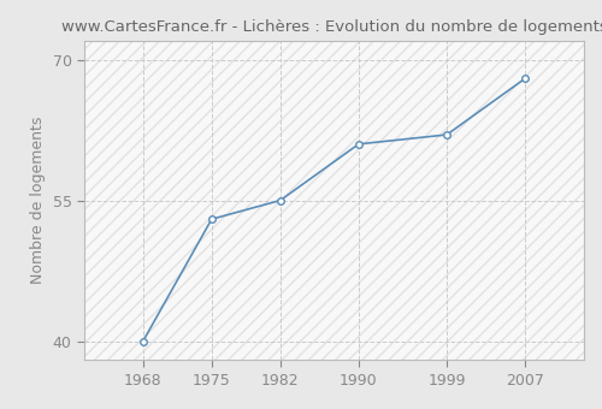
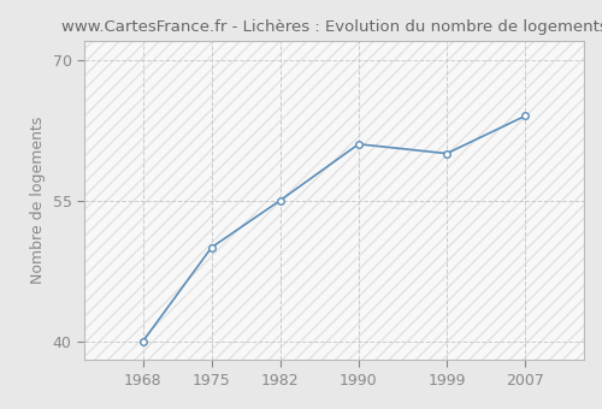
1975: 53 -> 50
1999: 62 -> 60
2007: 68 -> 64
